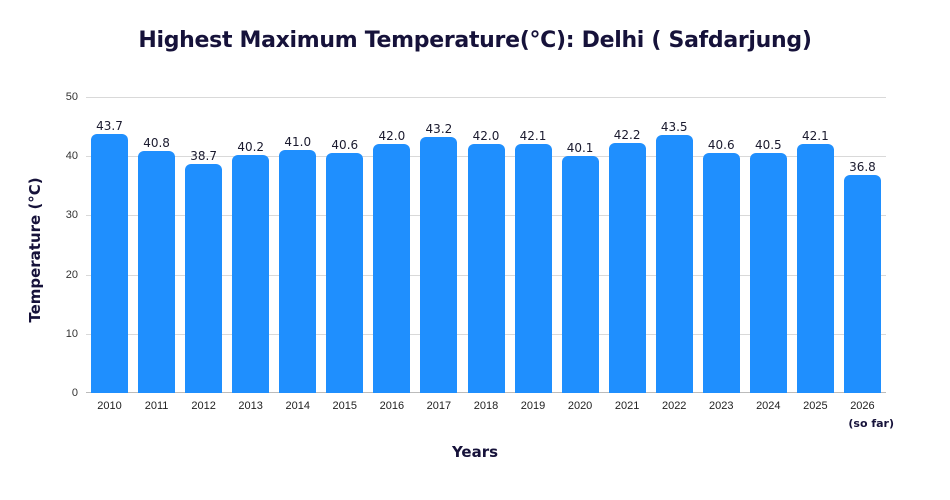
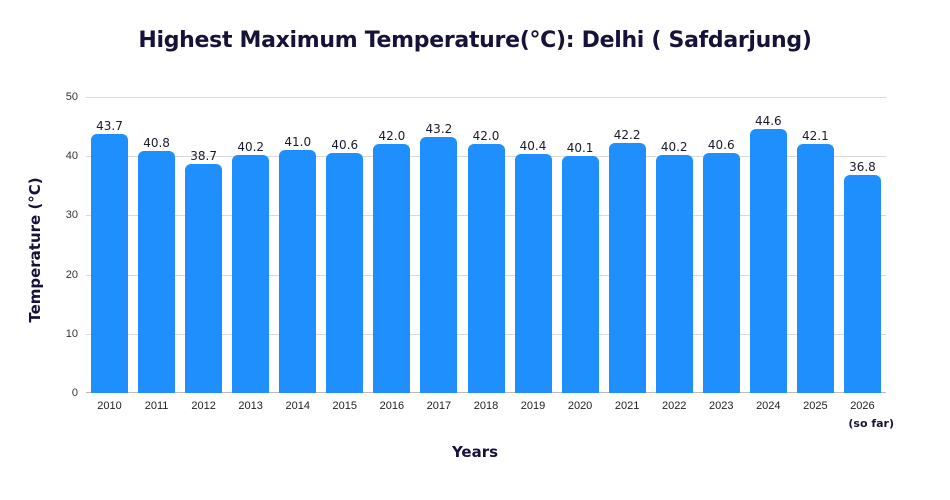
2019: 42.1 -> 40.4
2022: 43.5 -> 40.2
2024: 40.5 -> 44.6
